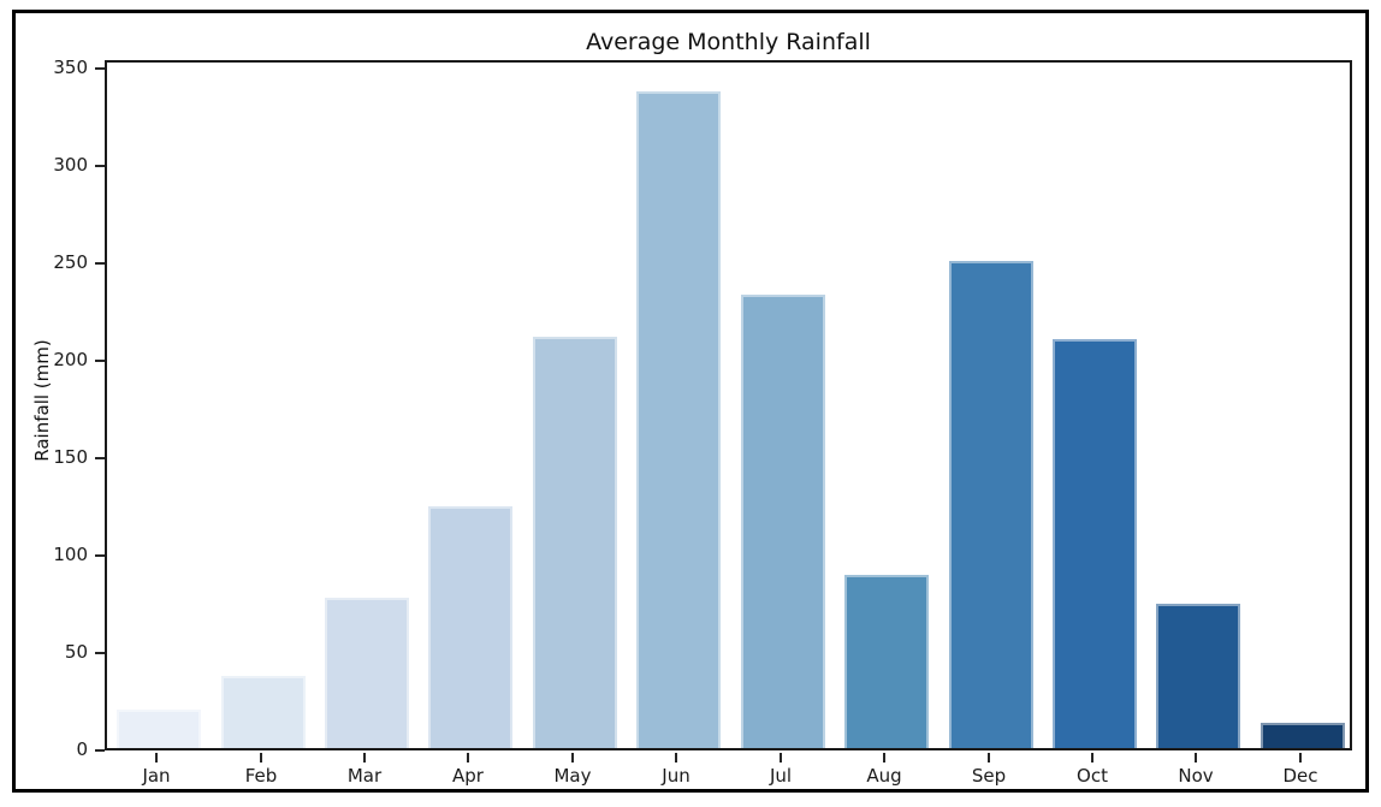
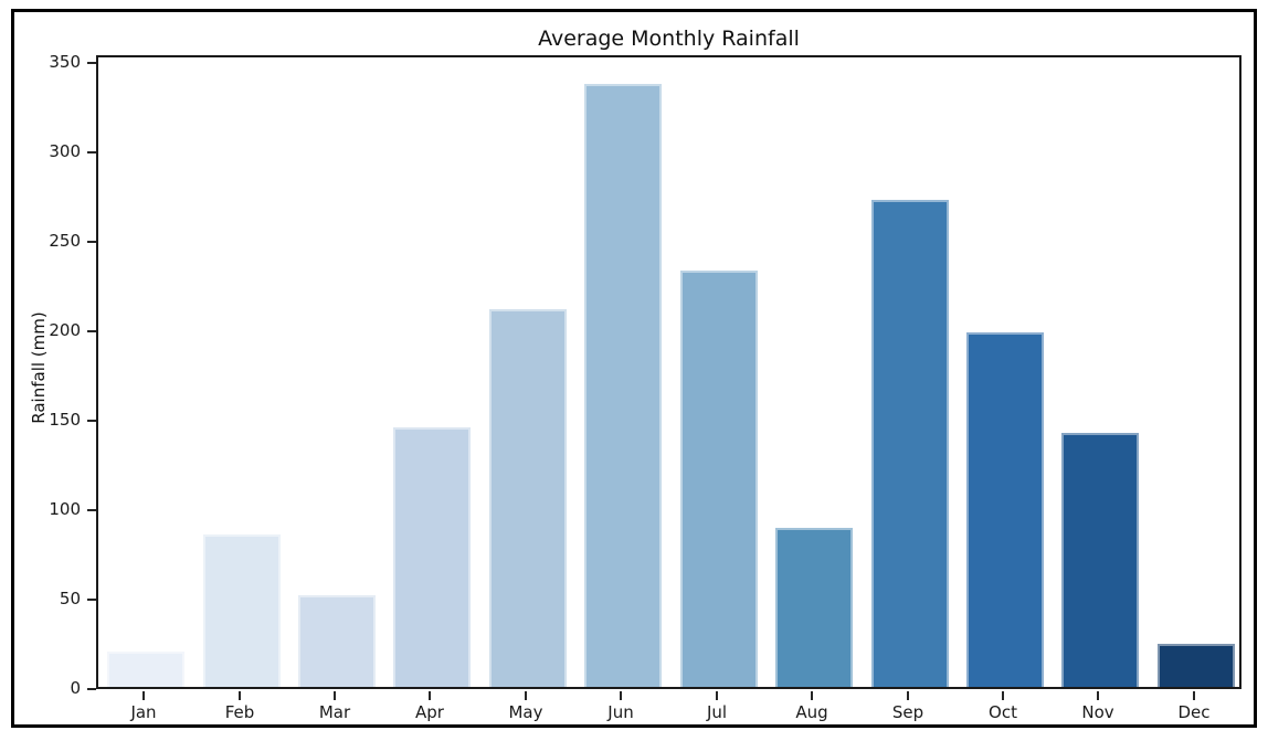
Feb: 37 -> 85
Mar: 77 -> 51
Apr: 124 -> 145
Sep: 250 -> 272
Oct: 210 -> 198
Nov: 74 -> 142
Dec: 13 -> 24
